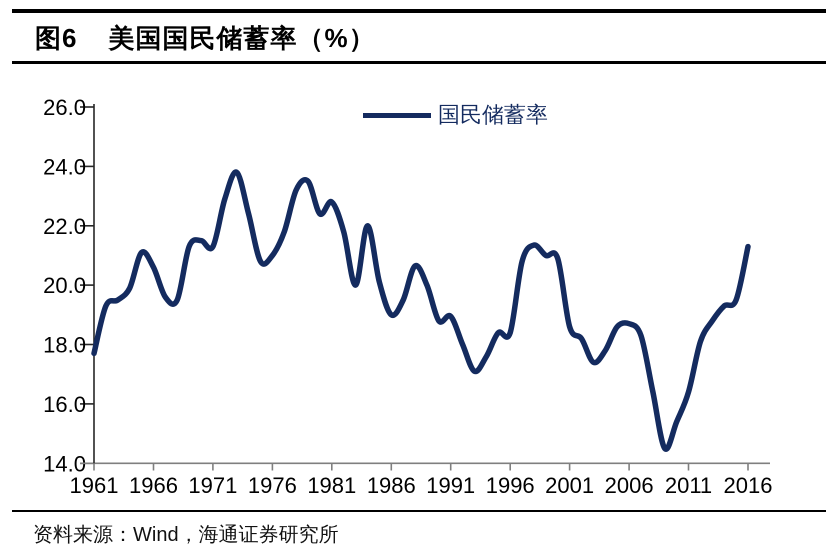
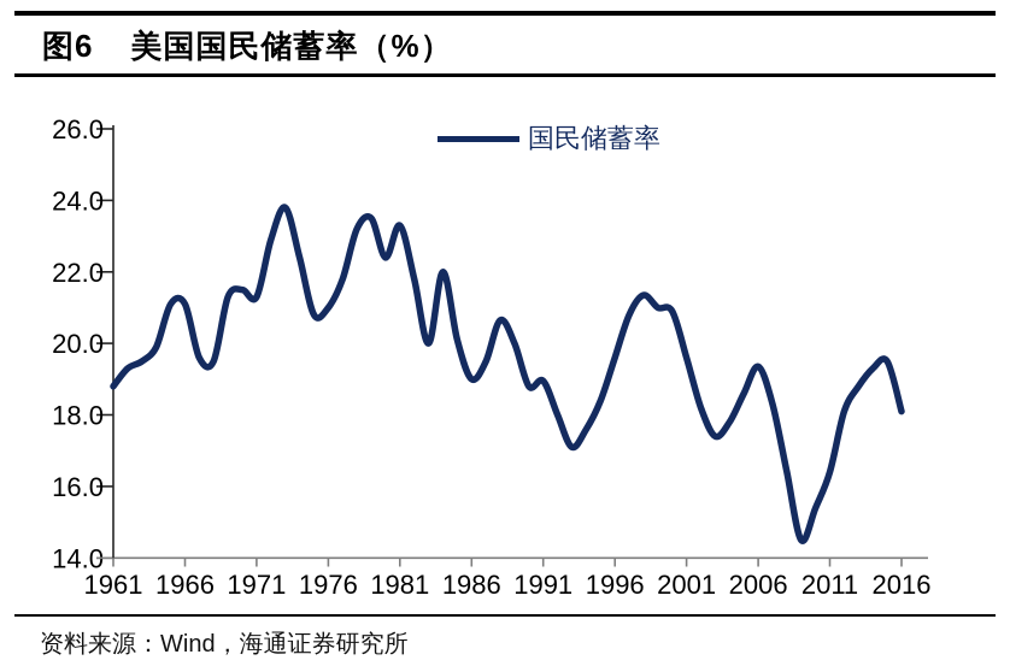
1961: 17.7 -> 18.8
1966: 20.6 -> 21.1
1981: 22.8 -> 23.3
1996: 18.4 -> 19.6
2001: 18.6 -> 19.6
2006: 18.7 -> 19.4
2016: 21.3 -> 18.1
